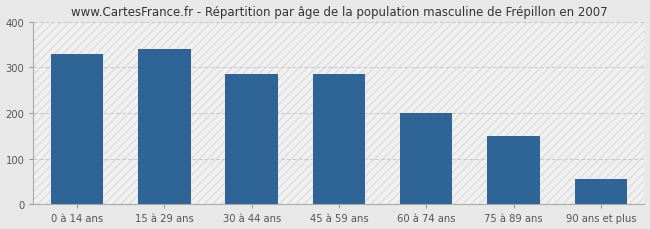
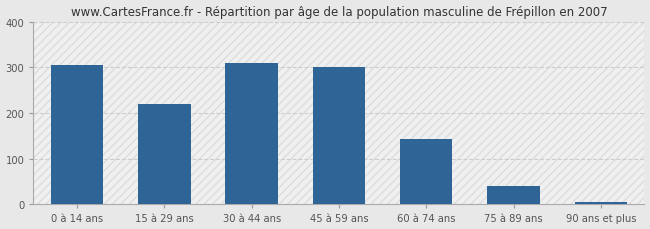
0 à 14 ans: 330 -> 305
15 à 29 ans: 340 -> 220
30 à 44 ans: 285 -> 310
45 à 59 ans: 285 -> 300
60 à 74 ans: 200 -> 142
75 à 89 ans: 150 -> 40
90 ans et plus: 55 -> 5
